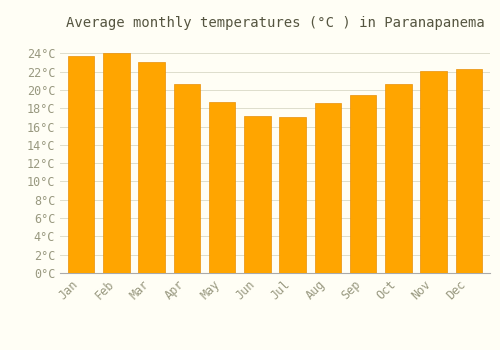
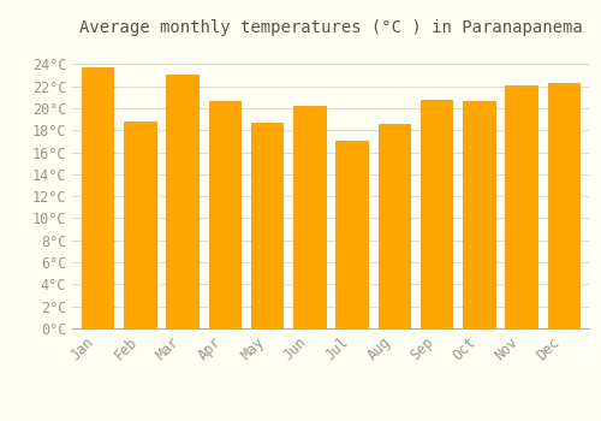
Feb: 24.0°C -> 18.8°C
Jun: 17.2°C -> 20.2°C
Sep: 19.4°C -> 20.8°C
